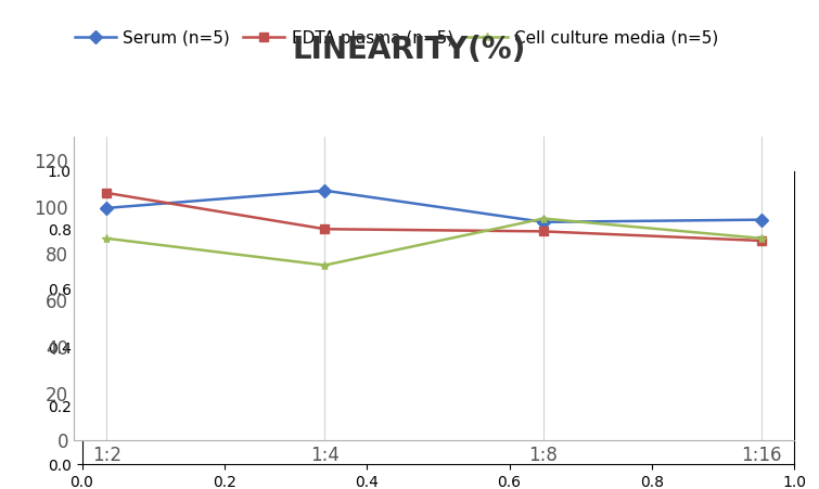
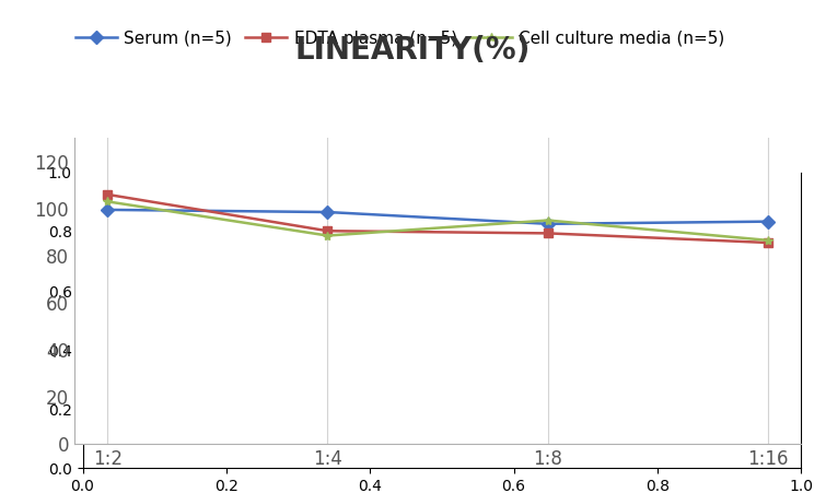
Cell culture media (n=5)/1:2: 86.5 -> 103.0
Serum (n=5)/1:4: 107.0 -> 98.5
Cell culture media (n=5)/1:4: 75.0 -> 88.5
